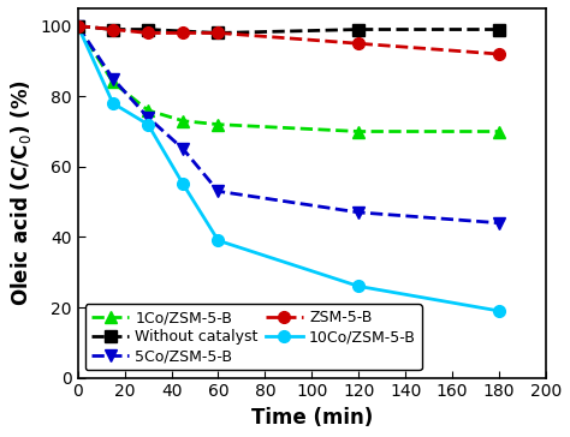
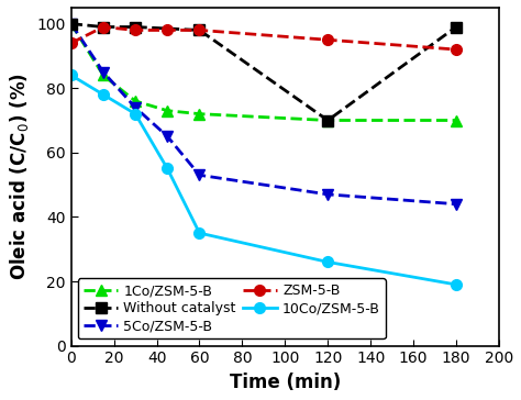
10Co/ZSM-5-B/0: 100 -> 84
ZSM-5-B/0: 100 -> 94
10Co/ZSM-5-B/60: 39 -> 35
Without catalyst/120: 99 -> 70
